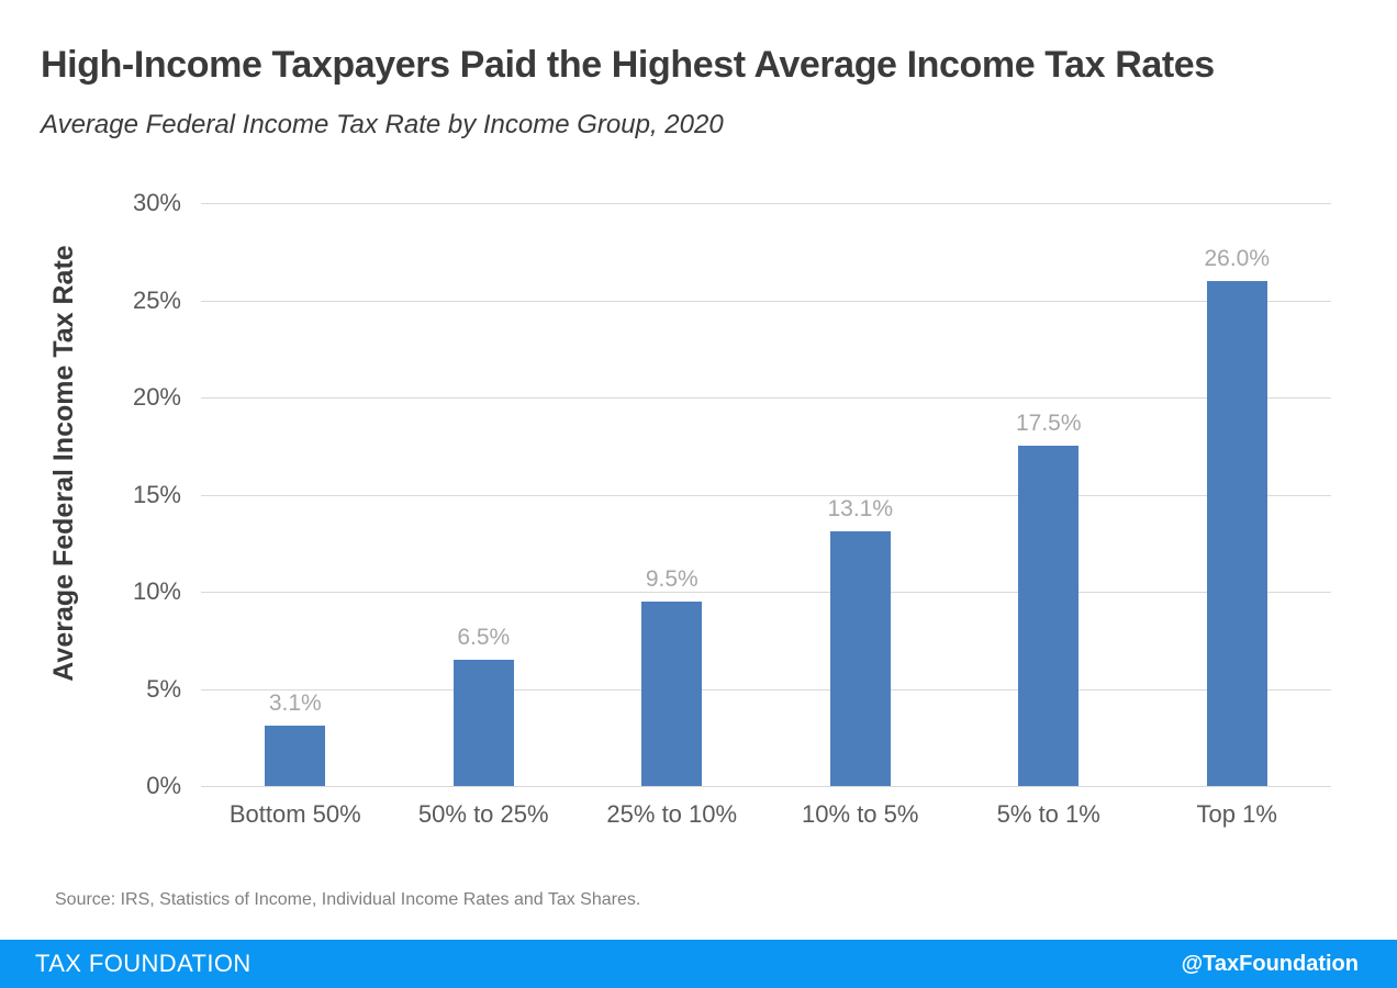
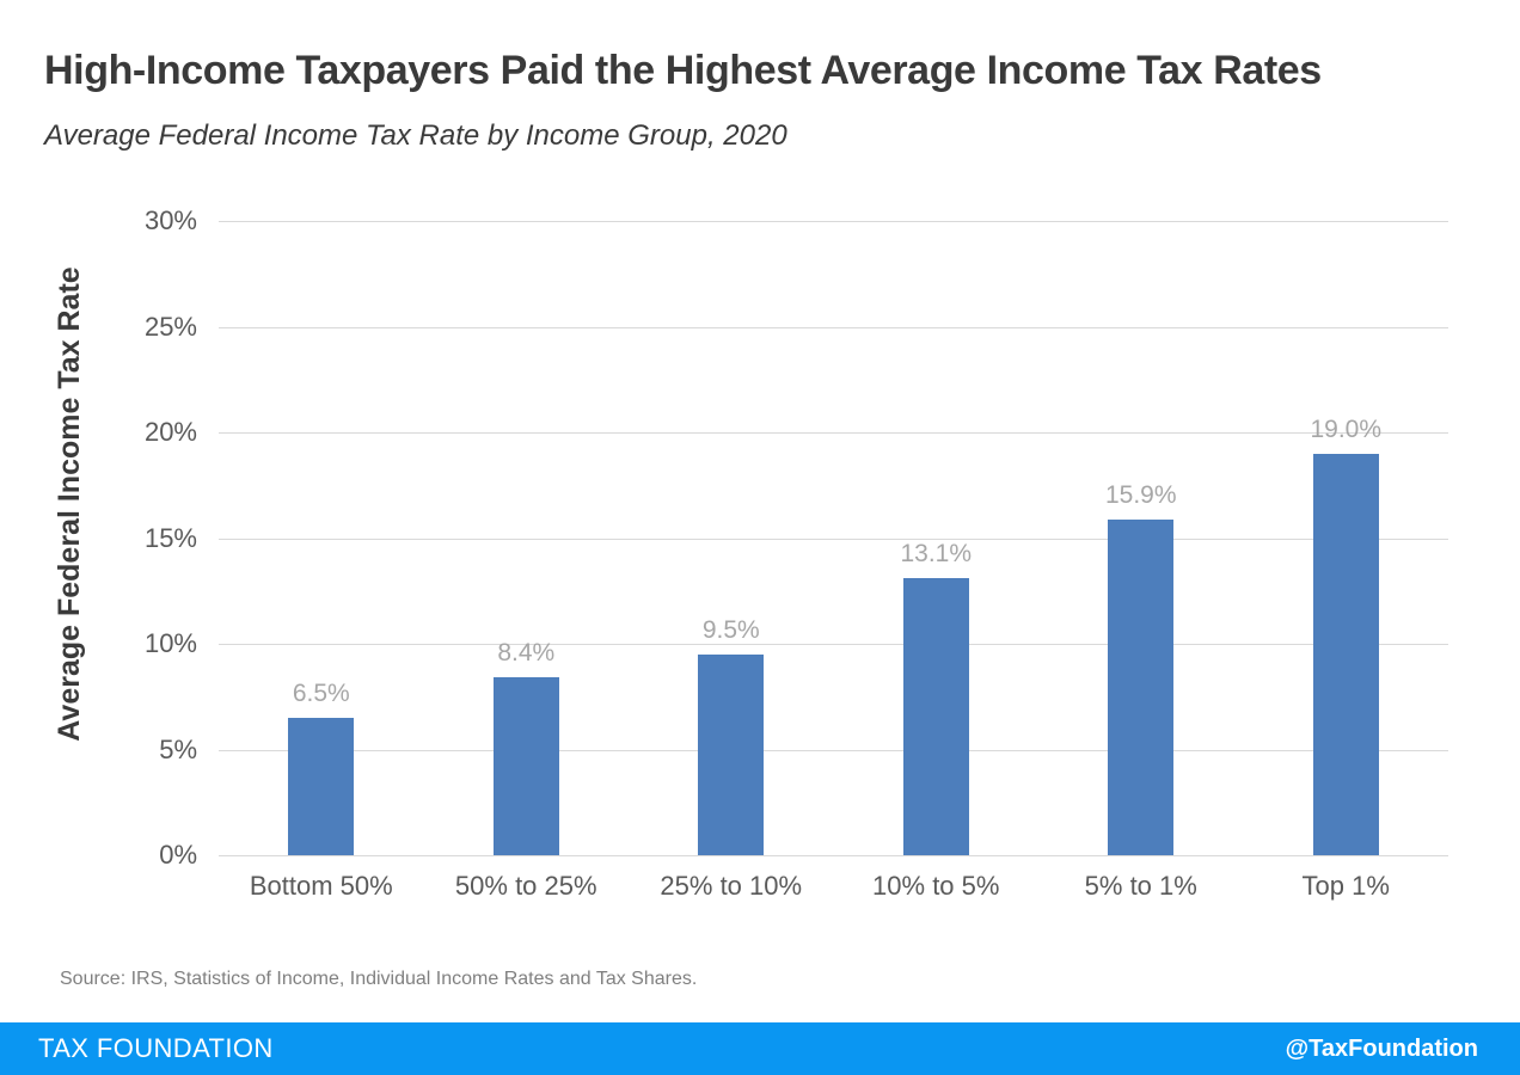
Bottom 50%: 3.1% -> 6.5%
50% to 25%: 6.5% -> 8.4%
5% to 1%: 17.5% -> 15.9%
Top 1%: 26.0% -> 19.0%
